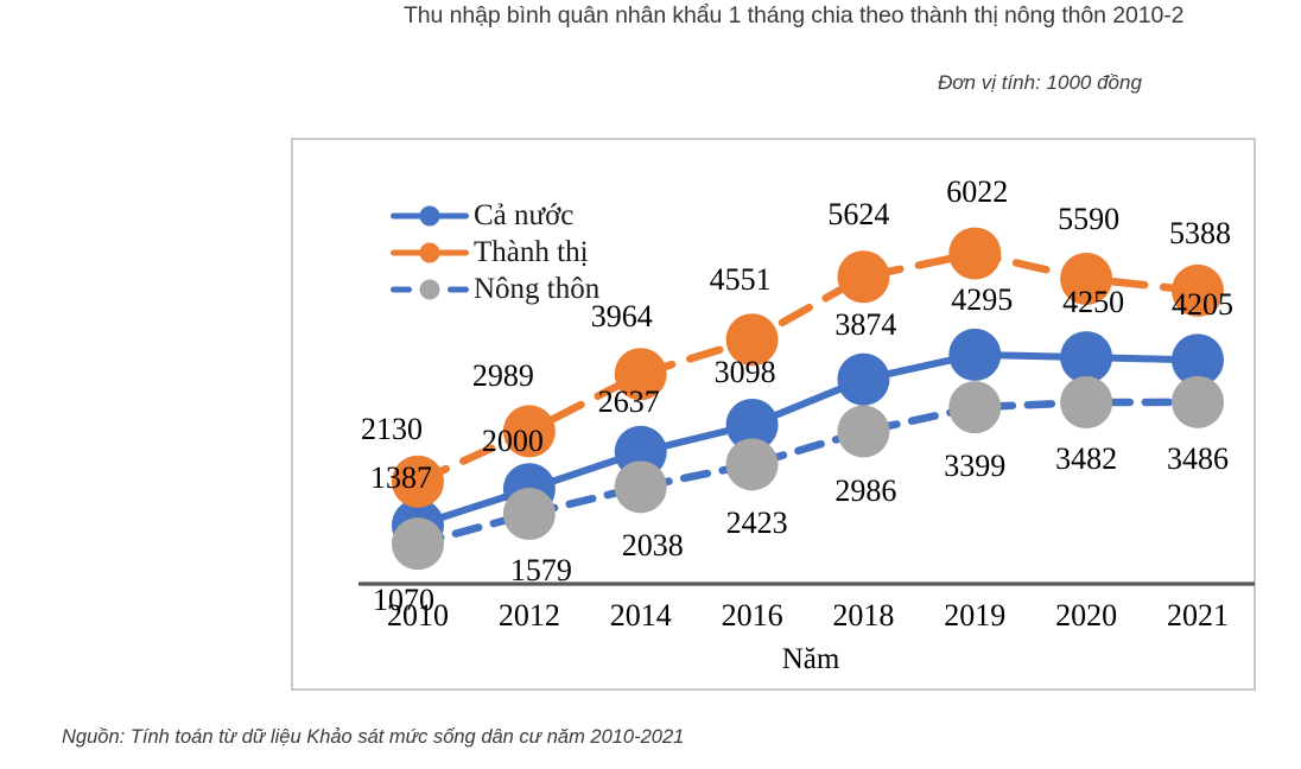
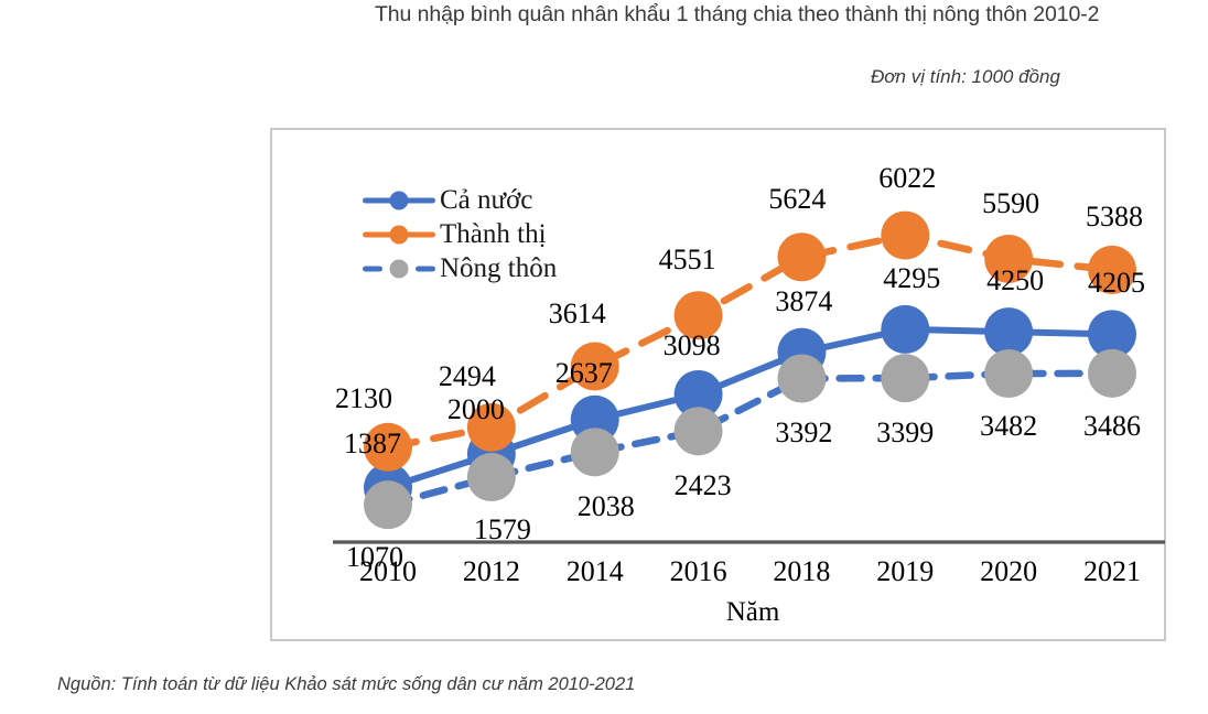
Thành thị/2012: 2989 -> 2494
Thành thị/2014: 3964 -> 3614
Nông thôn/2018: 2986 -> 3392
